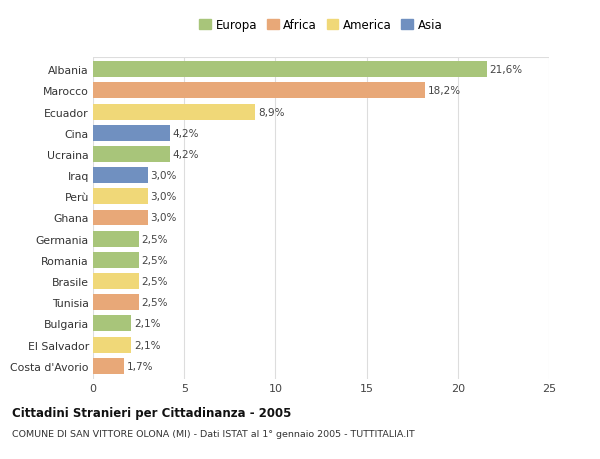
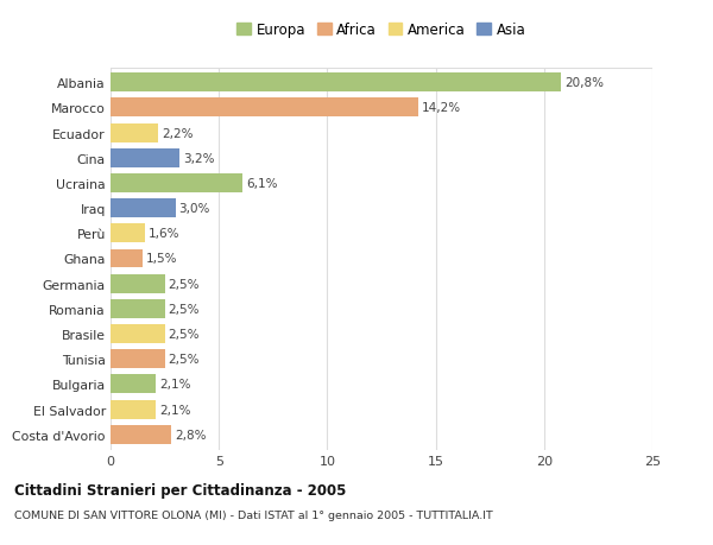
Albania: 21,6% -> 20,8%
Marocco: 18,2% -> 14,2%
Ecuador: 8,9% -> 2,2%
Cina: 4,2% -> 3,2%
Ucraina: 4,2% -> 6,1%
Perù: 3,0% -> 1,6%
Ghana: 3,0% -> 1,5%
Costa d'Avorio: 1,7% -> 2,8%
